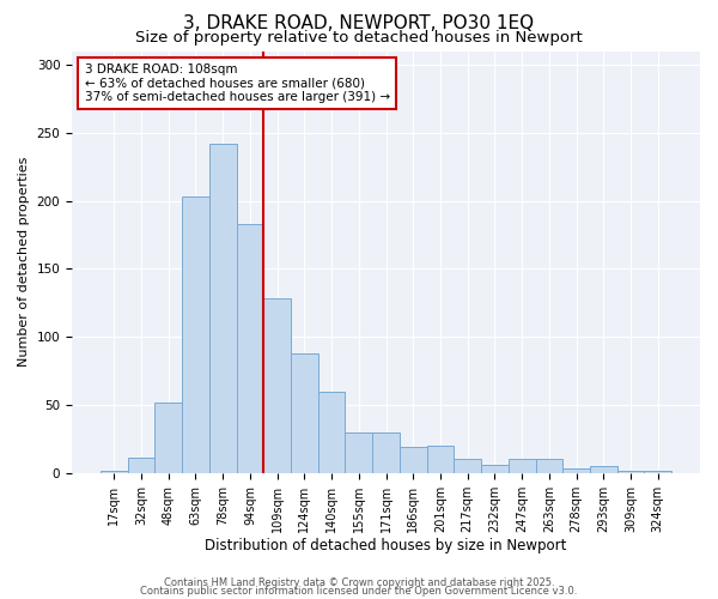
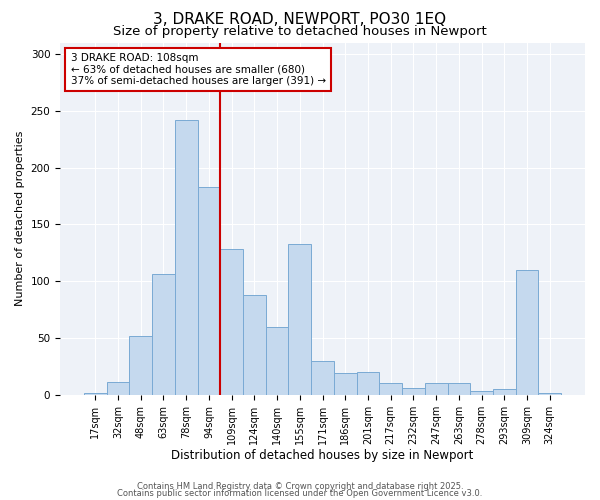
63sqm: 203 -> 106
155sqm: 30 -> 133
309sqm: 2 -> 110
